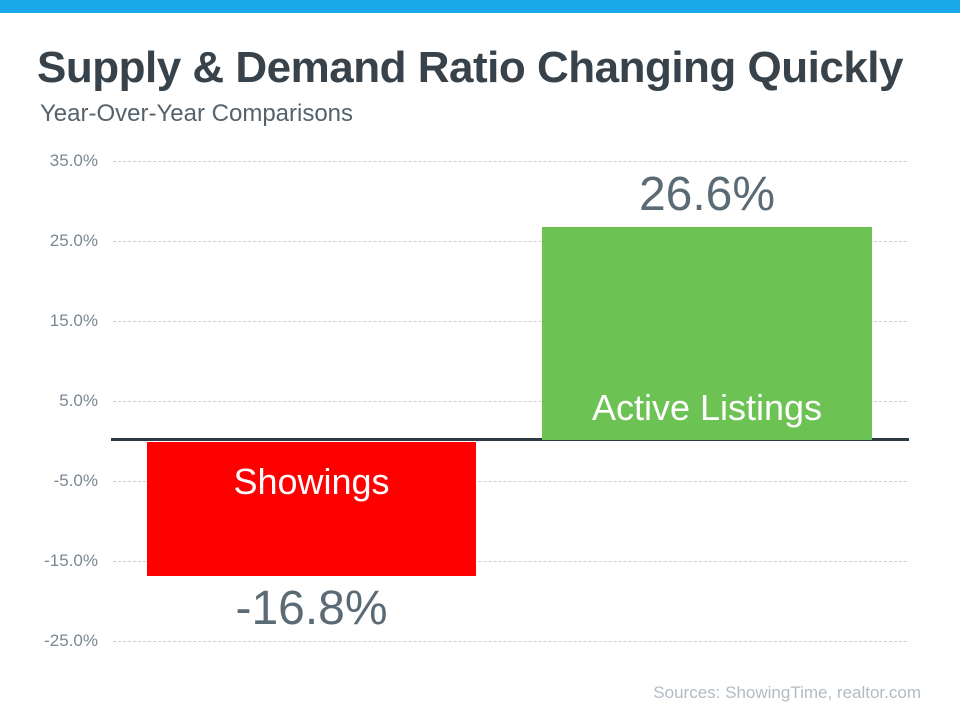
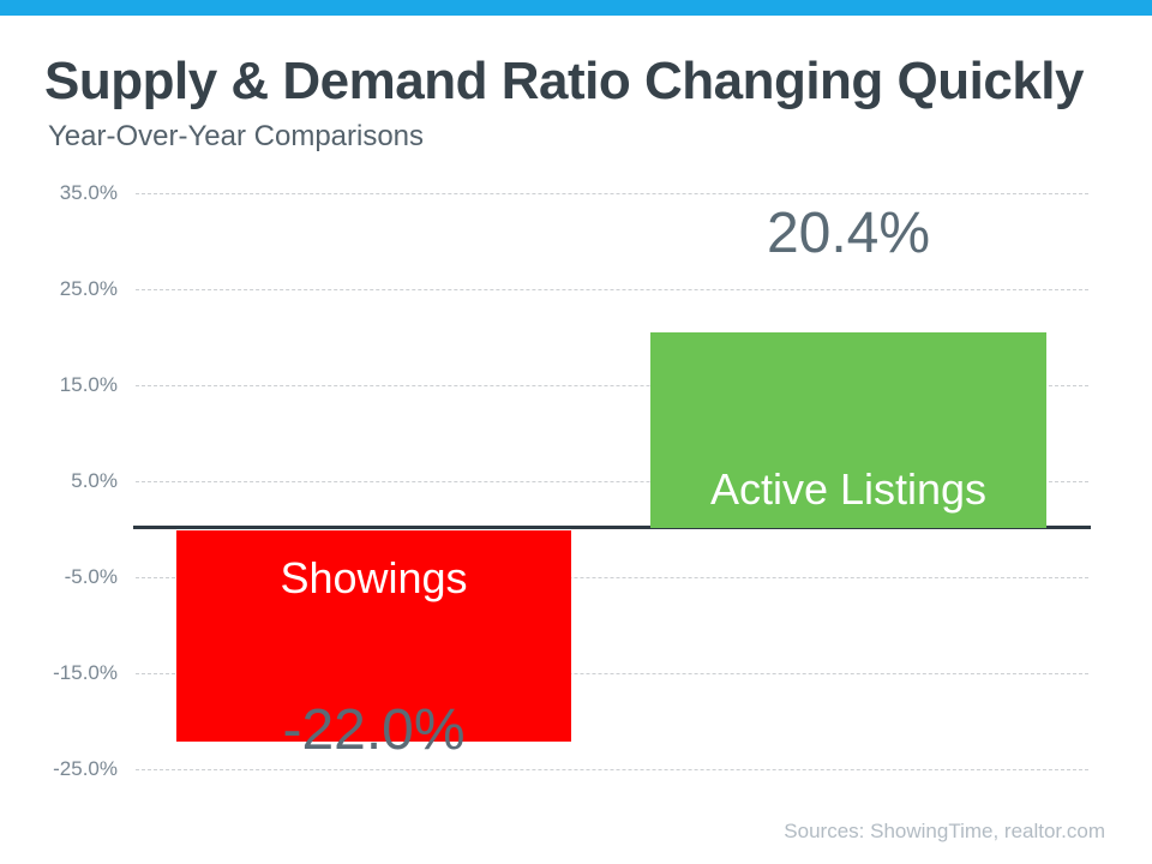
Showings: -16.8% -> -22.0%
Active Listings: 26.6% -> 20.4%
